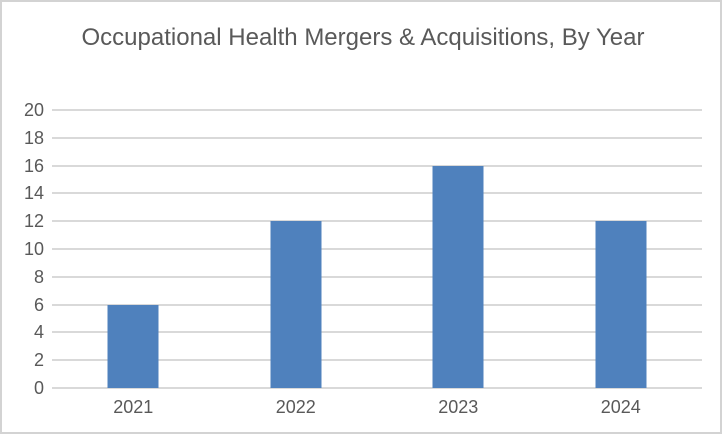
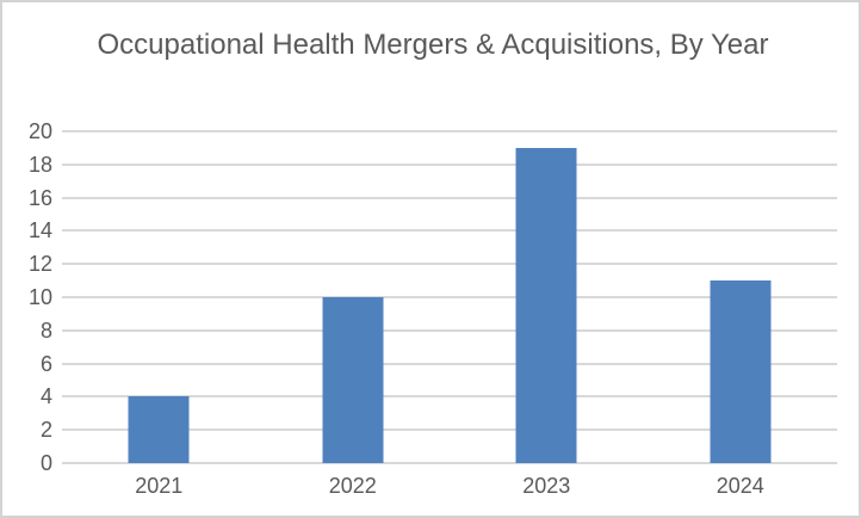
2021: 6 -> 4
2022: 12 -> 10
2023: 16 -> 19
2024: 12 -> 11
